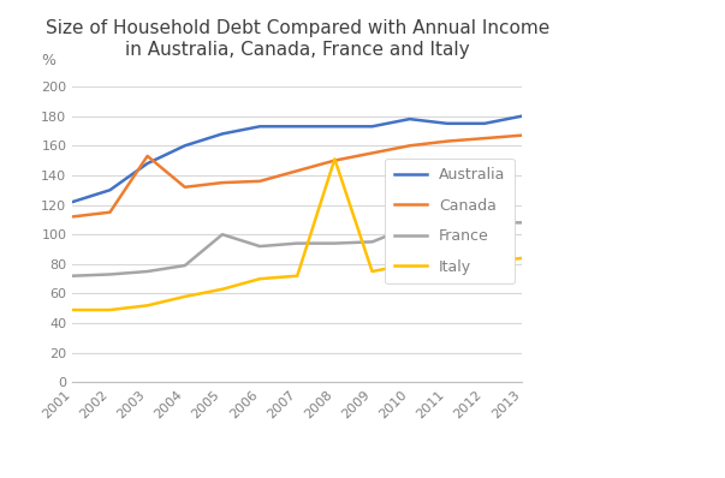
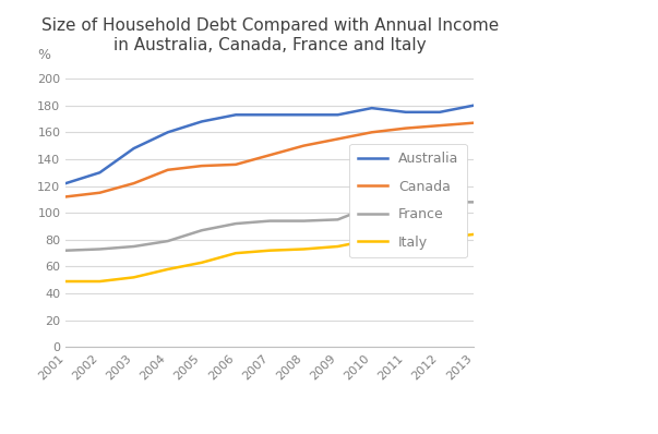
Canada/2003: 153 -> 122
France/2005: 100 -> 87
Italy/2008: 151 -> 73
